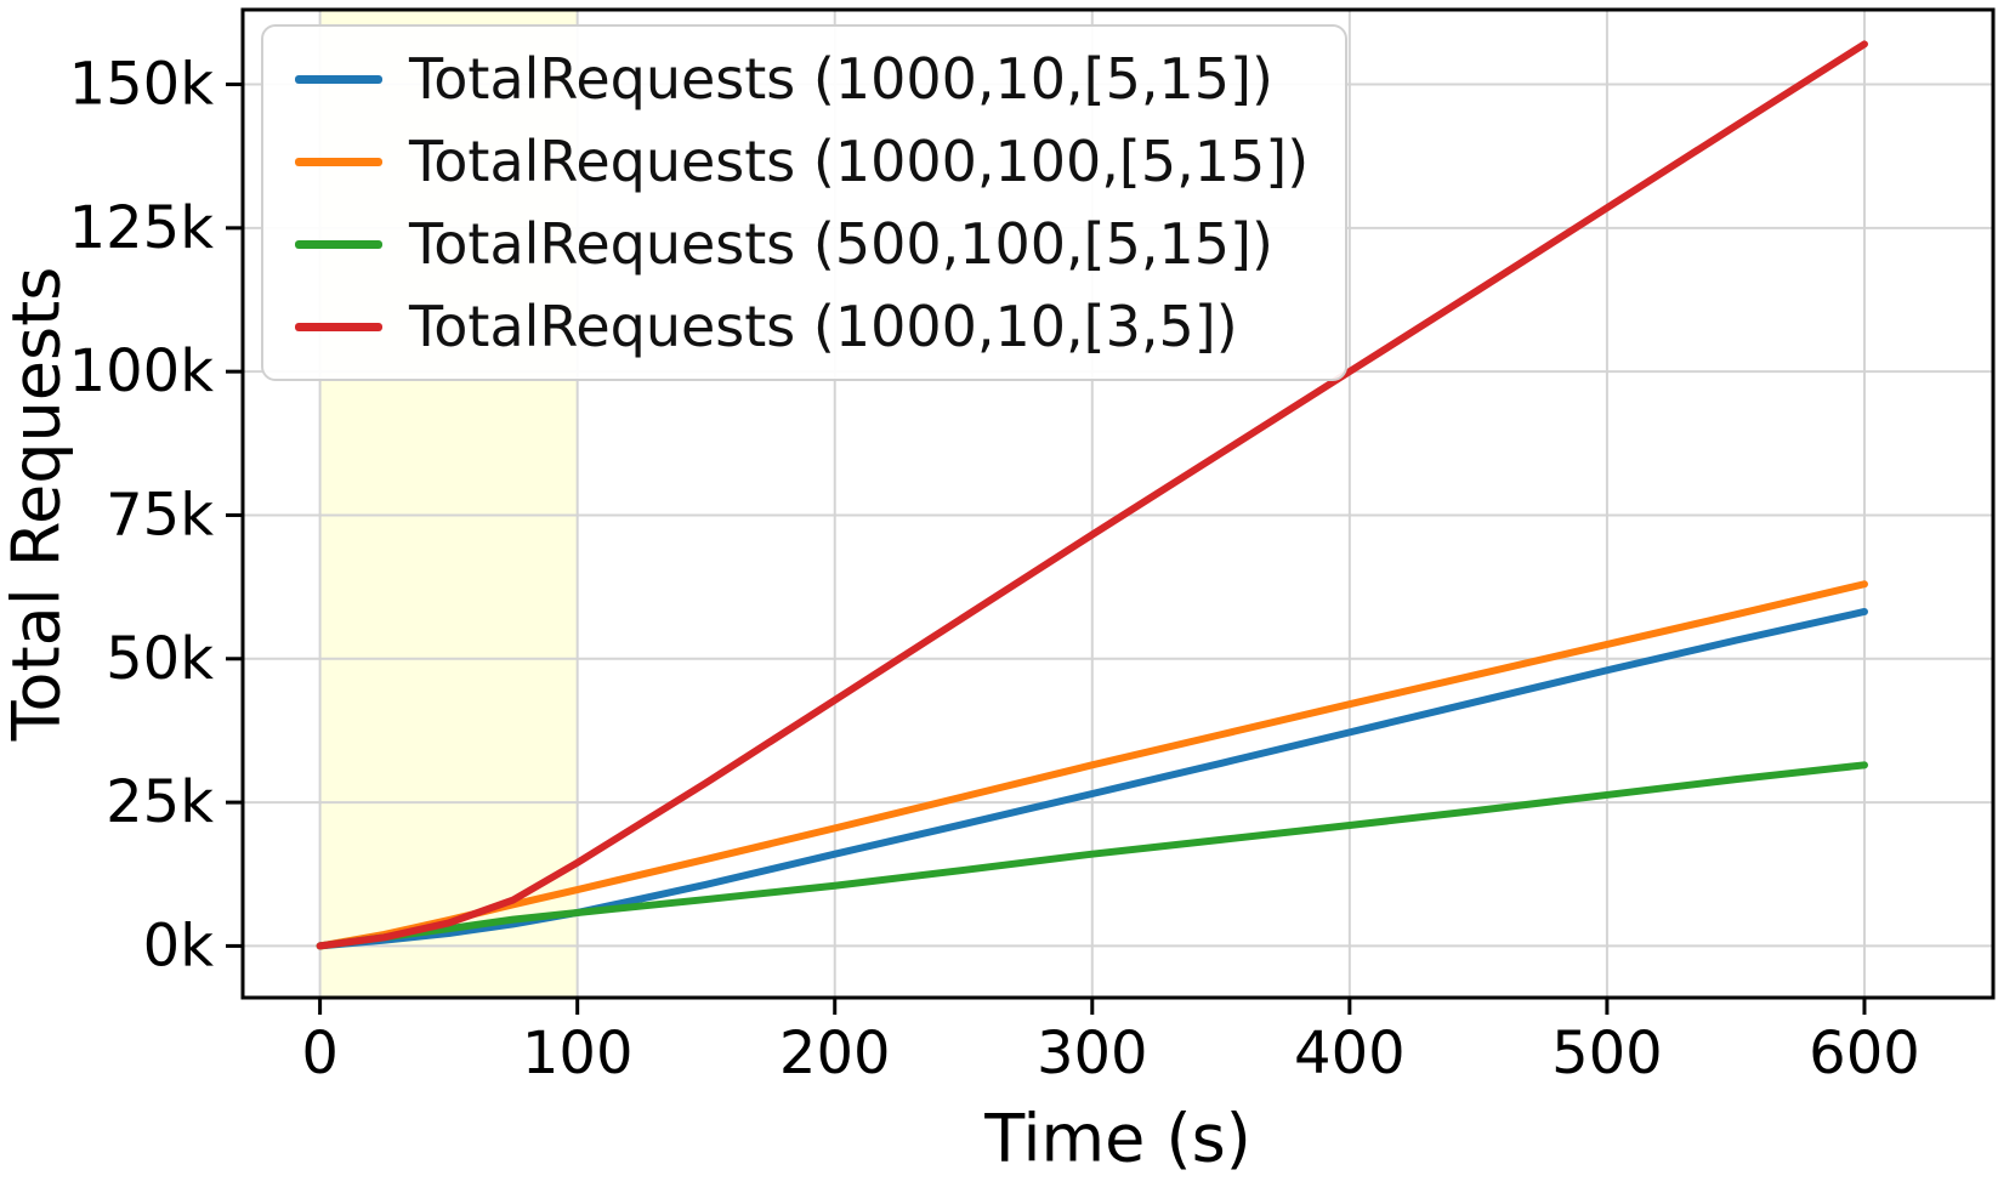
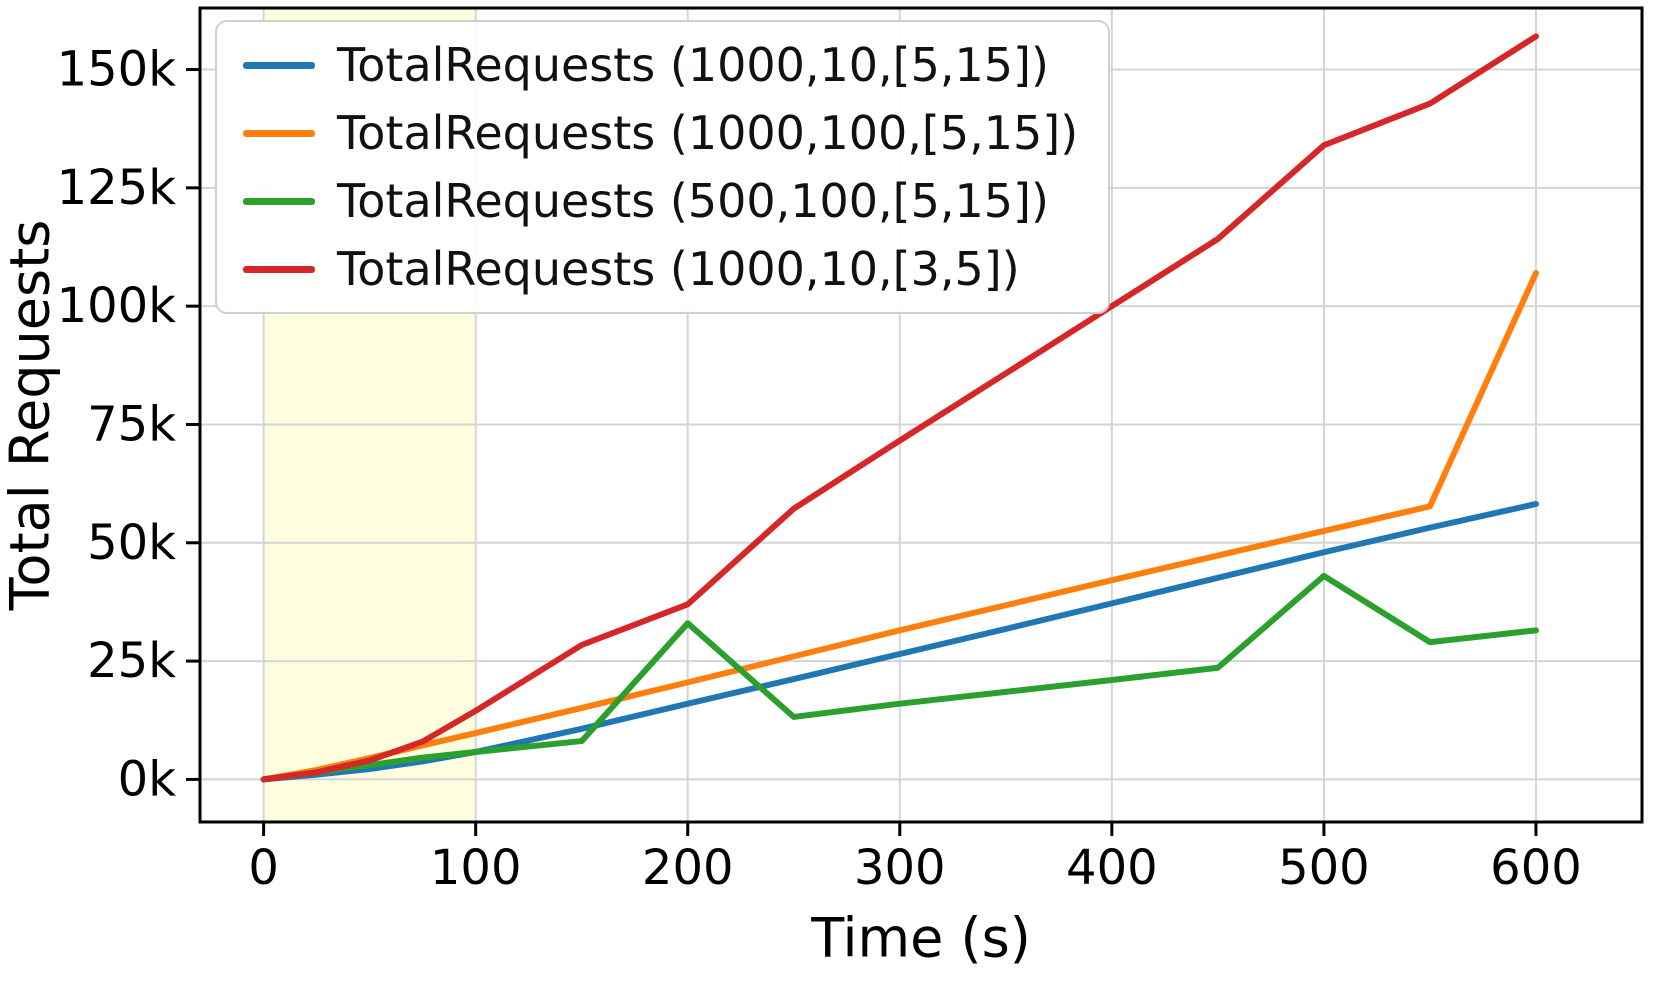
TotalRequests (500,100,[5,15])/200: 10k -> 33k
TotalRequests (1000,10,[3,5])/200: 43k -> 37k
TotalRequests (500,100,[5,15])/500: 26k -> 43k
TotalRequests (1000,10,[3,5])/500: 128k -> 134k
TotalRequests (1000,100,[5,15])/600: 63k -> 107k
